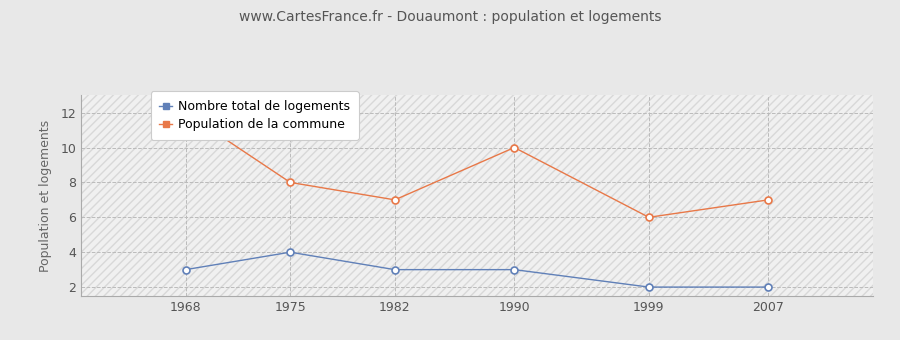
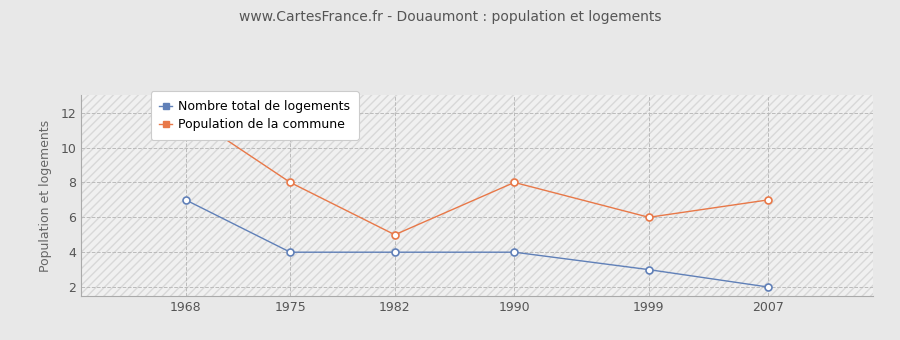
Nombre total de logements/1968: 3 -> 7
Nombre total de logements/1982: 3 -> 4
Population de la commune/1982: 7 -> 5
Nombre total de logements/1990: 3 -> 4
Population de la commune/1990: 10 -> 8
Nombre total de logements/1999: 2 -> 3
